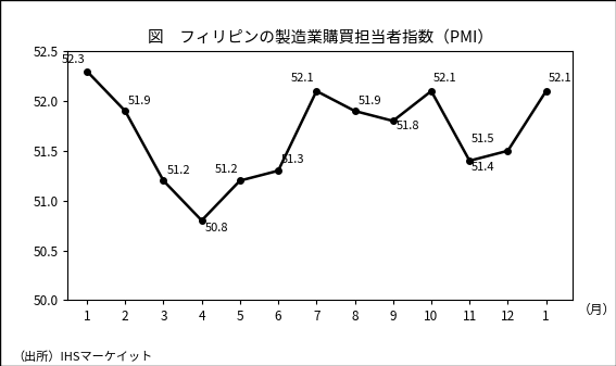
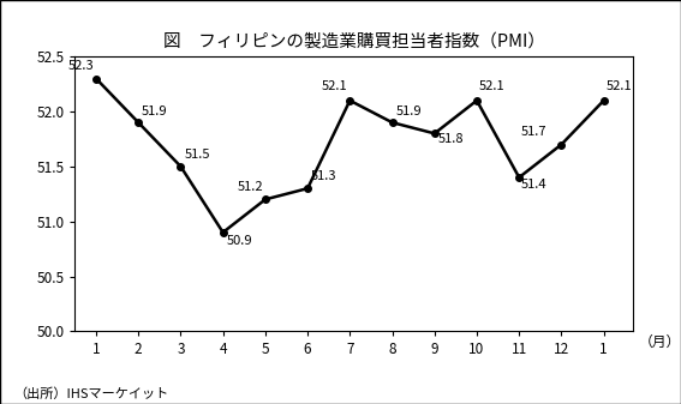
3: 51.2 -> 51.5
4: 50.8 -> 50.9
12: 51.5 -> 51.7
